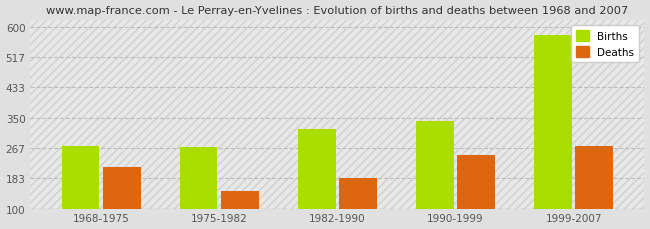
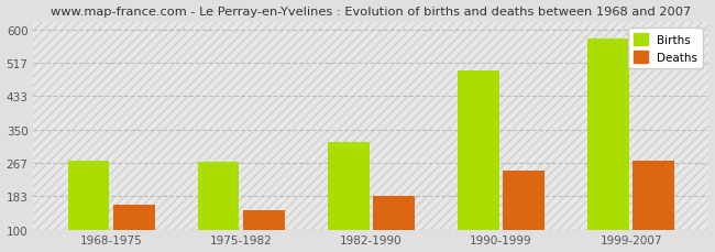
Deaths/1968-1975: 215 -> 163
Births/1990-1999: 340 -> 498
